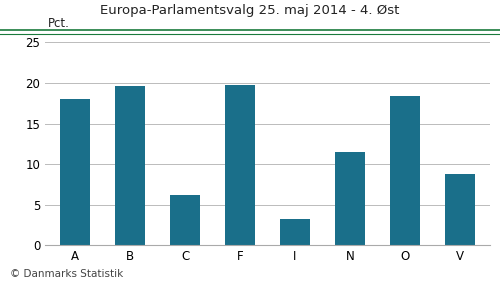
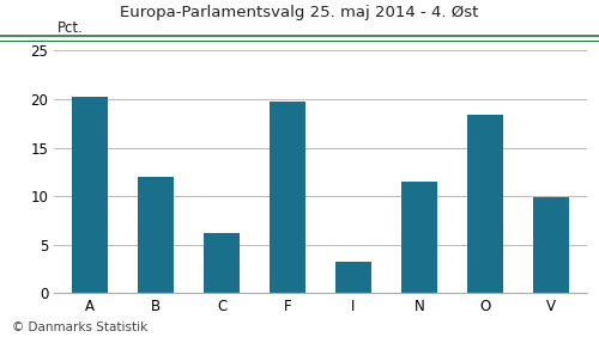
A: 18.0 -> 20.2
B: 19.6 -> 12.0
V: 8.8 -> 9.9
